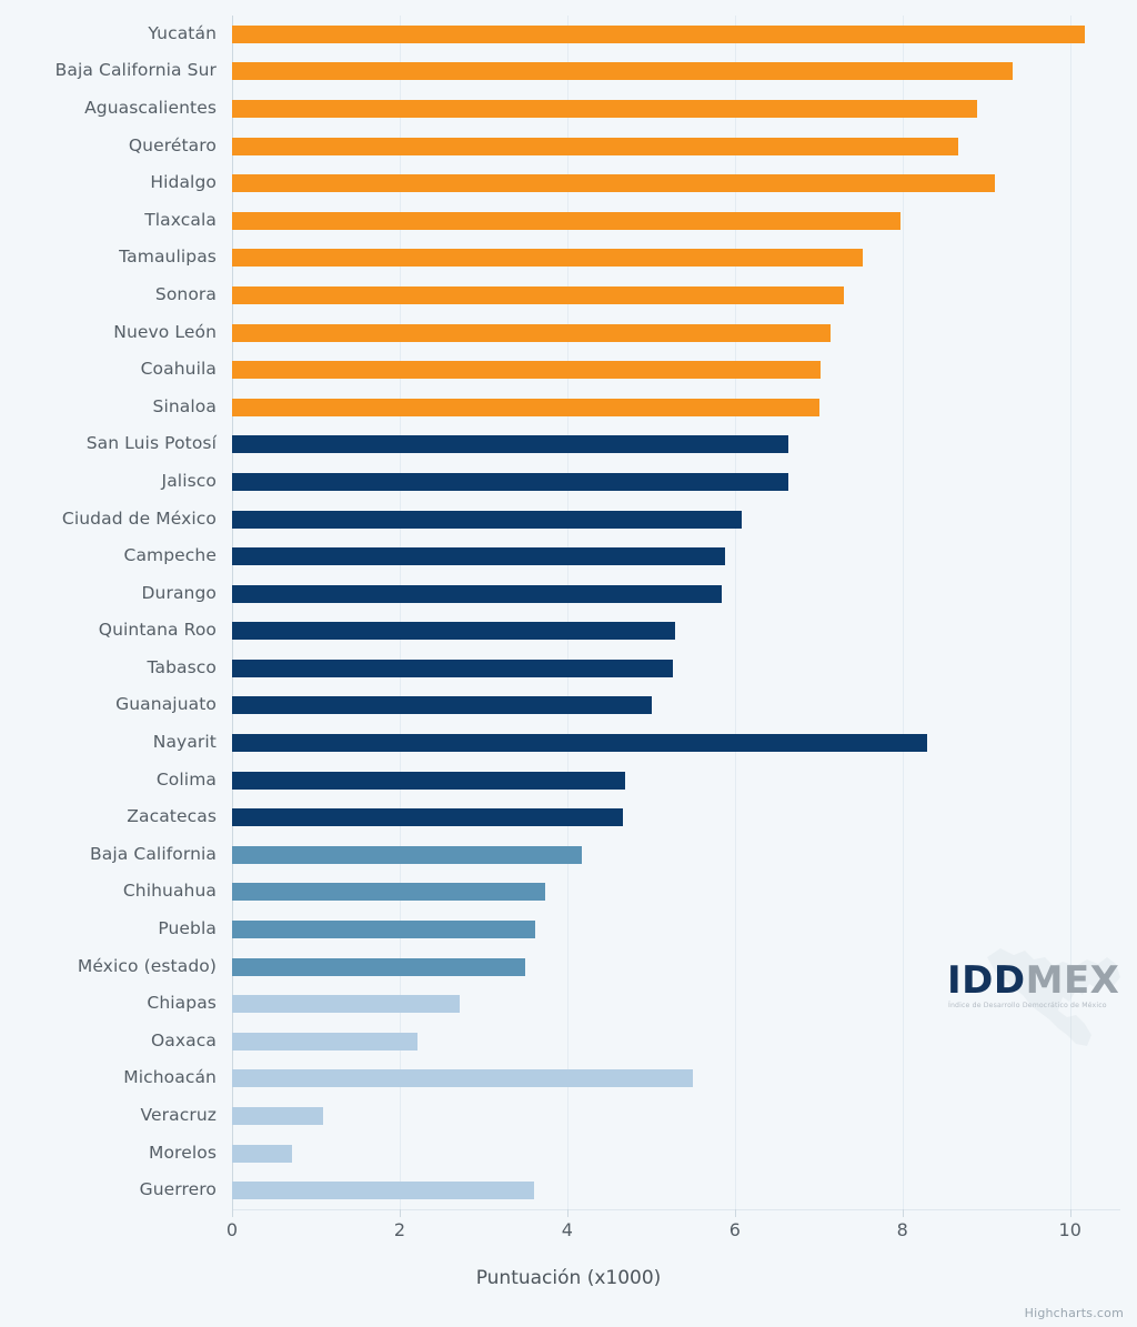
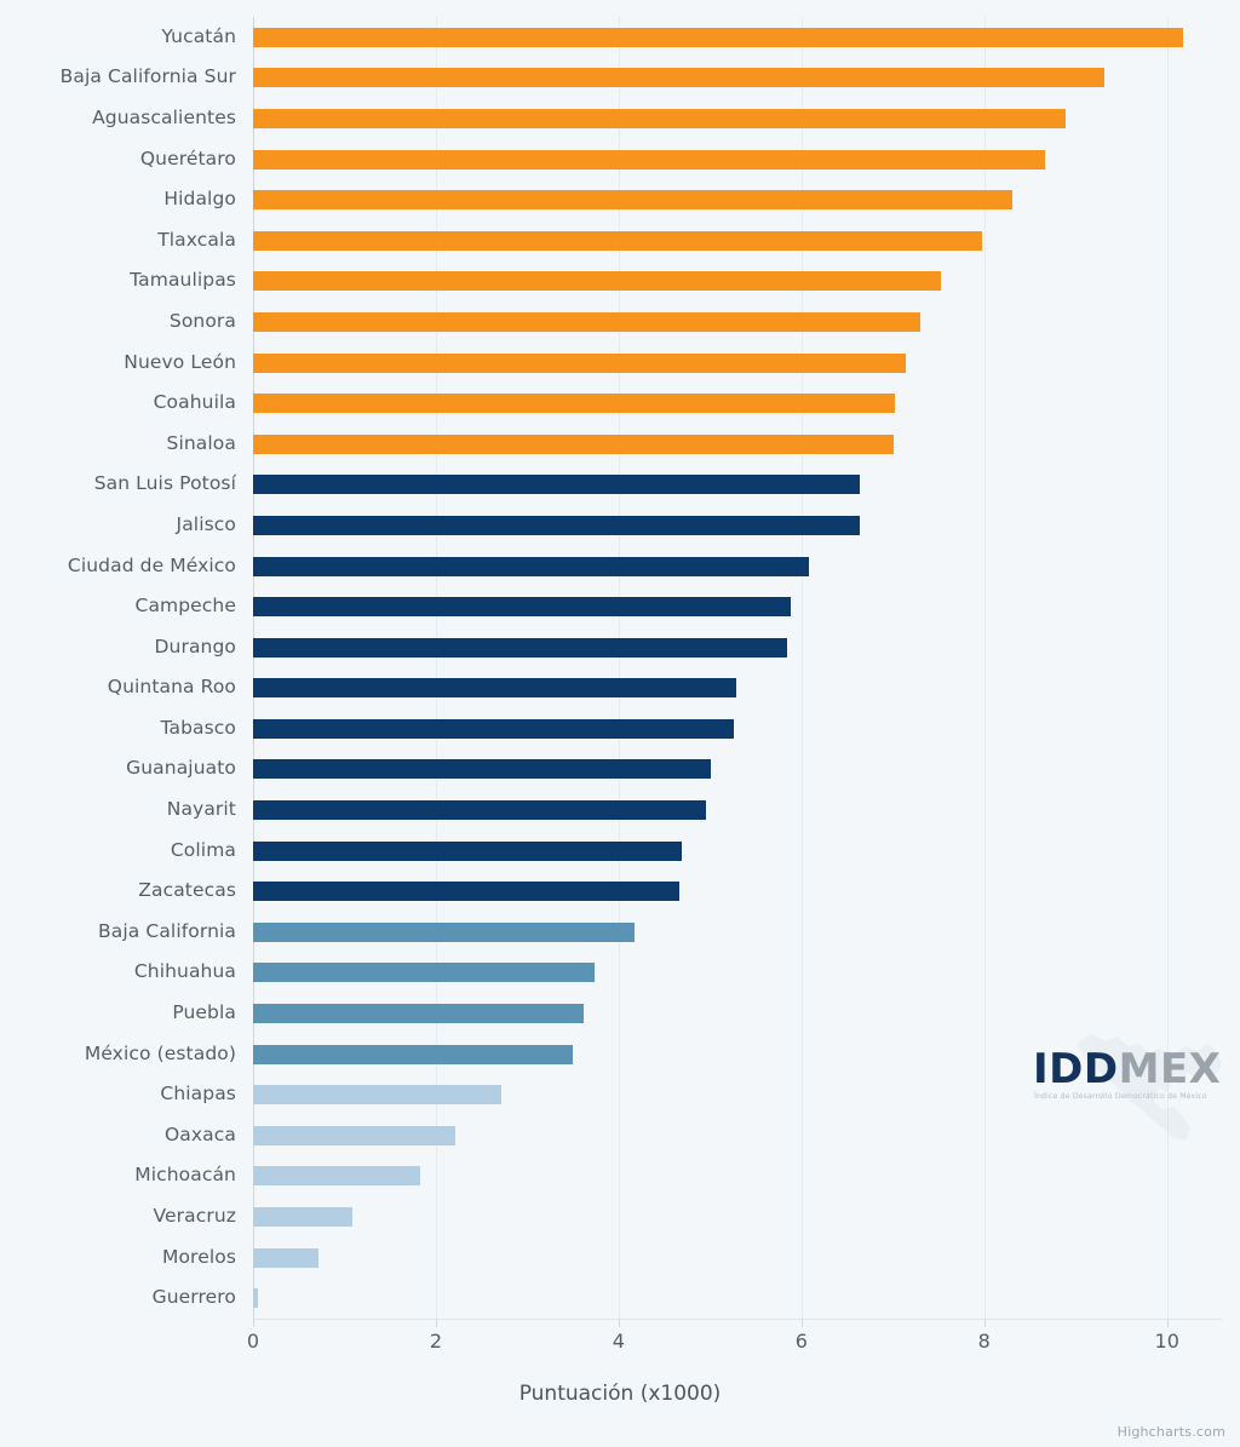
Hidalgo: 9.1 -> 8.3
Nayarit: 8.3 -> 5.0
Michoacán: 5.5 -> 1.8
Guerrero: 3.6 -> 0.1
